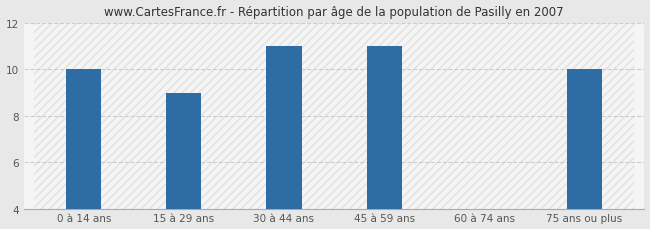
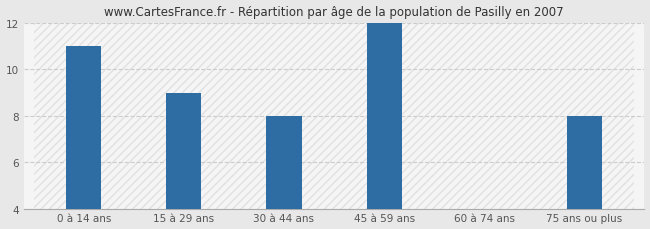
0 à 14 ans: 10.0 -> 11.0
30 à 44 ans: 11.0 -> 8.0
45 à 59 ans: 11.0 -> 12.0
75 ans ou plus: 10.0 -> 8.0
